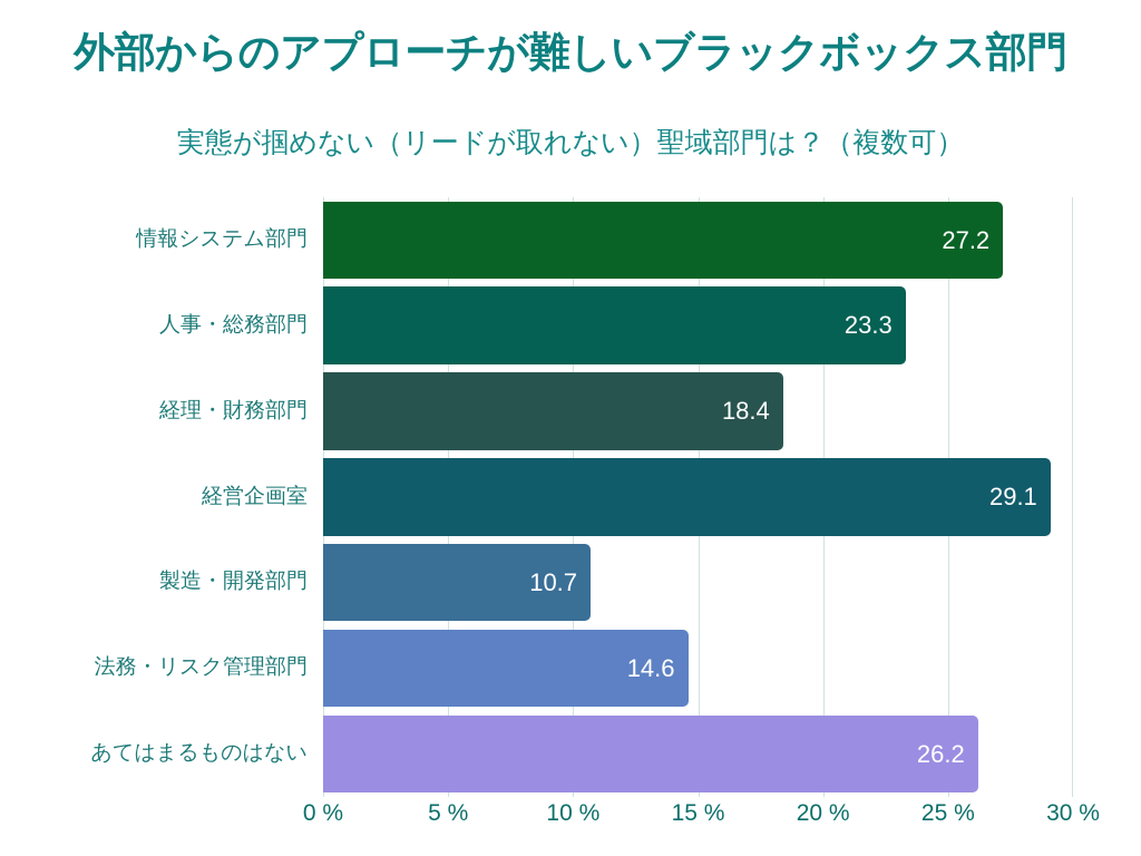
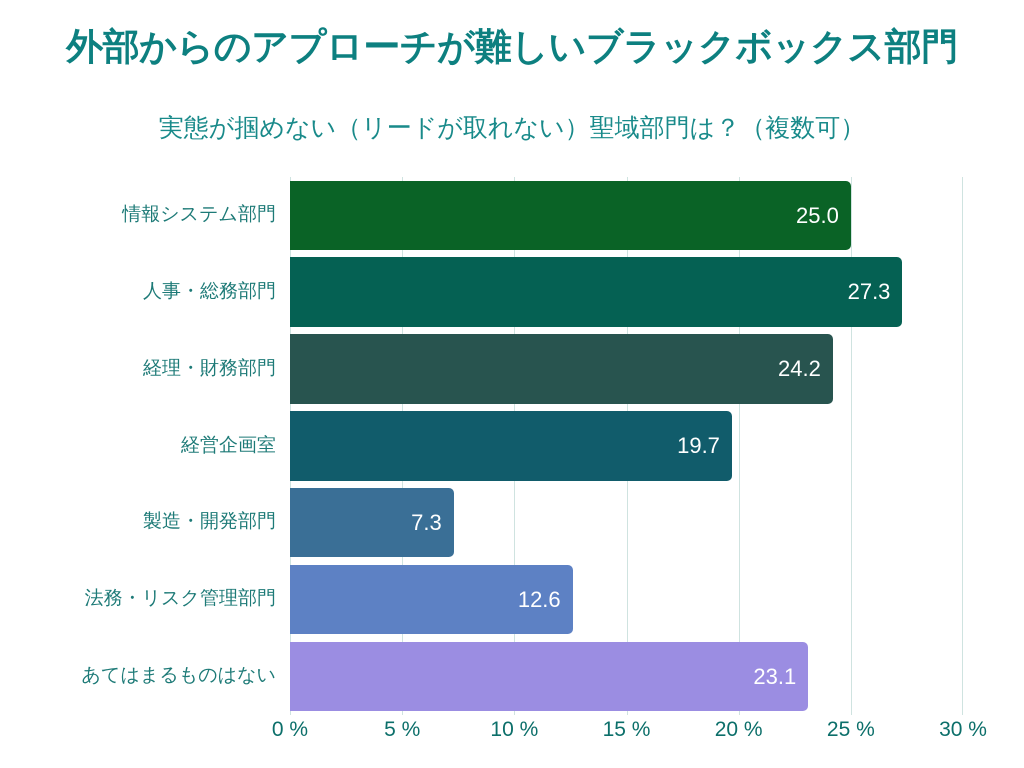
情報システム部門: 27.2 -> 25.0
人事・総務部門: 23.3 -> 27.3
経理・財務部門: 18.4 -> 24.2
経営企画室: 29.1 -> 19.7
製造・開発部門: 10.7 -> 7.3
法務・リスク管理部門: 14.6 -> 12.6
あてはまるものはない: 26.2 -> 23.1
